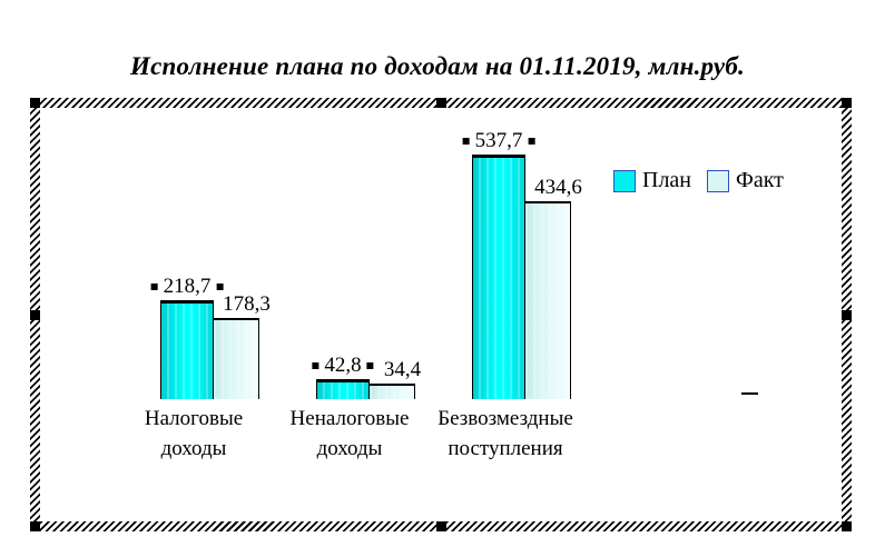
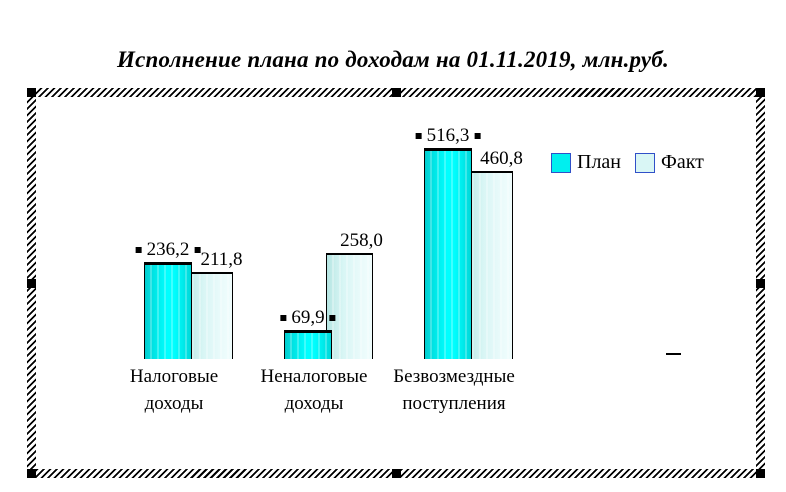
План/Налоговые доходы: 218,7 -> 236,2
Факт/Налоговые доходы: 178,3 -> 211,8
План/Неналоговые доходы: 42,8 -> 69,9
Факт/Неналоговые доходы: 34,4 -> 258,0
План/Безвозмездные поступления: 537,7 -> 516,3
Факт/Безвозмездные поступления: 434,6 -> 460,8
